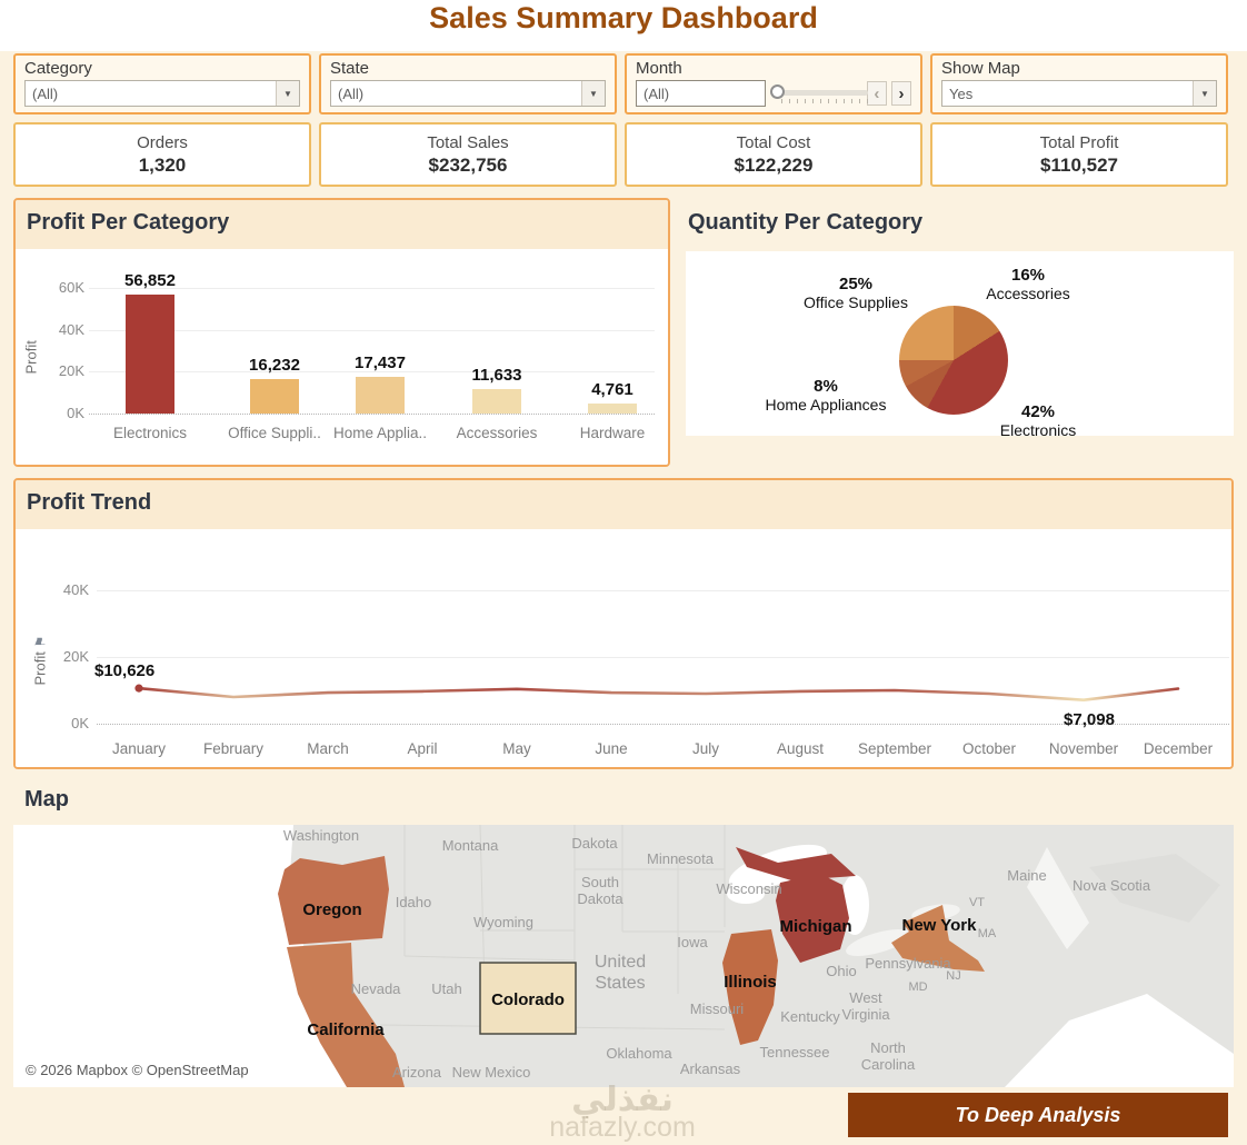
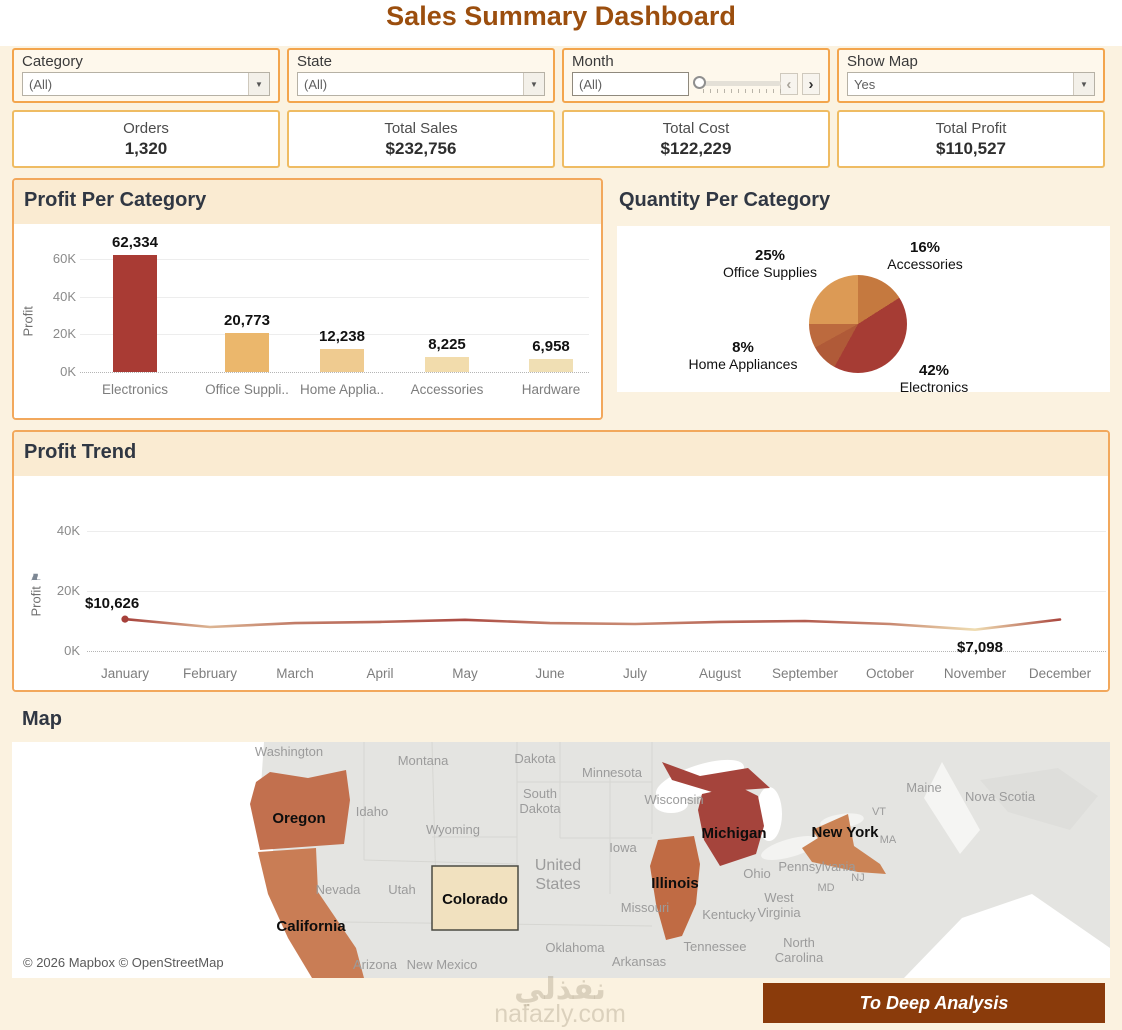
Profit Per Category/Electronics: 56,852 -> 62,334
Profit Per Category/Office Suppli..: 16,232 -> 20,773
Profit Per Category/Home Applia..: 17,437 -> 12,238
Profit Per Category/Accessories: 11,633 -> 8,225
Profit Per Category/Hardware: 4,761 -> 6,958
